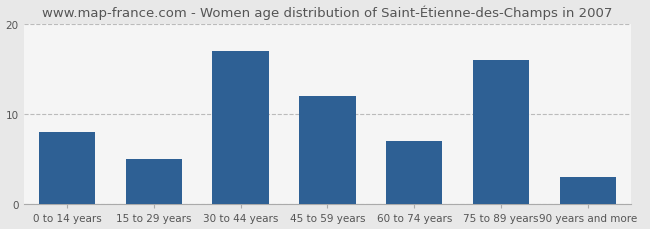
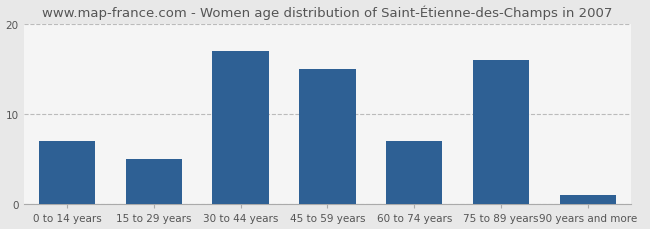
0 to 14 years: 8 -> 7
45 to 59 years: 12 -> 15
90 years and more: 3 -> 1
